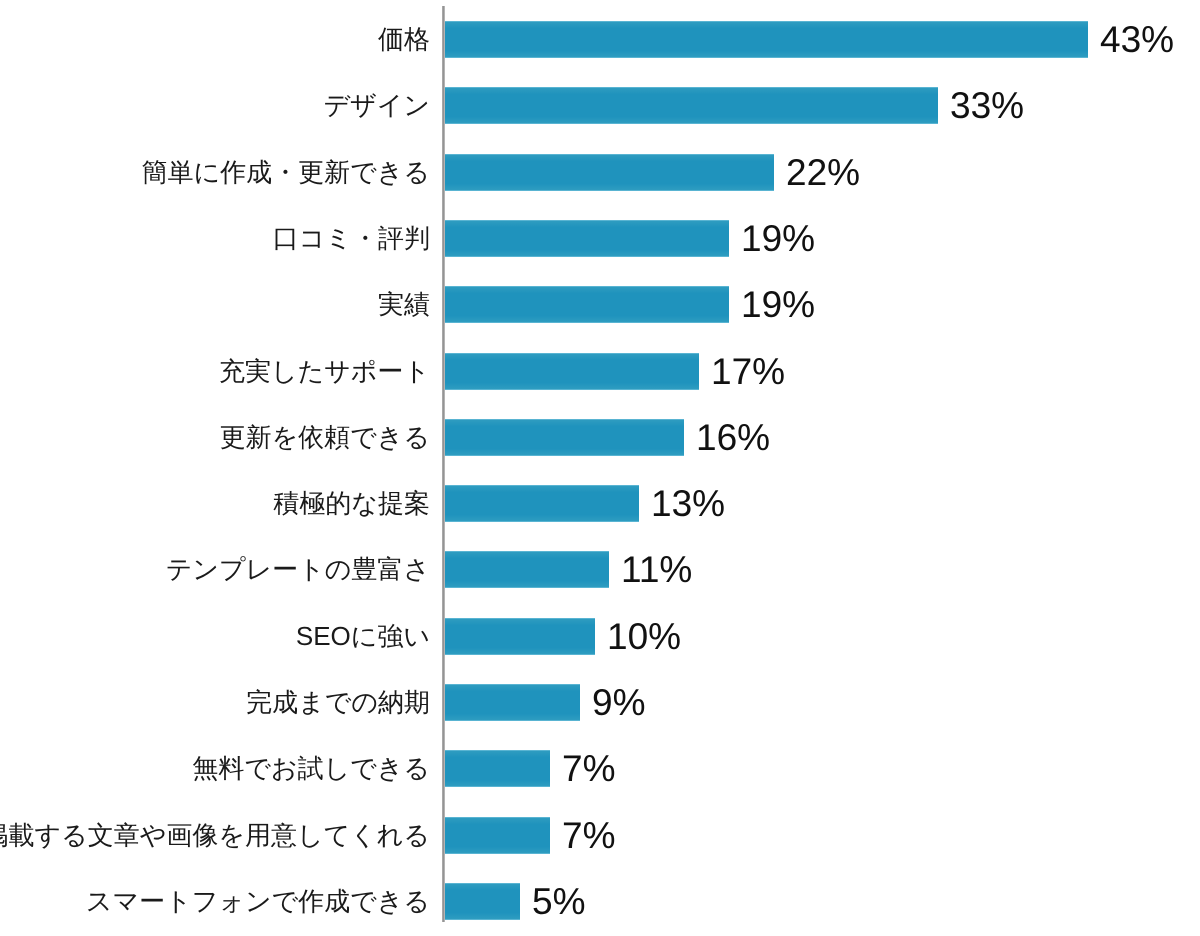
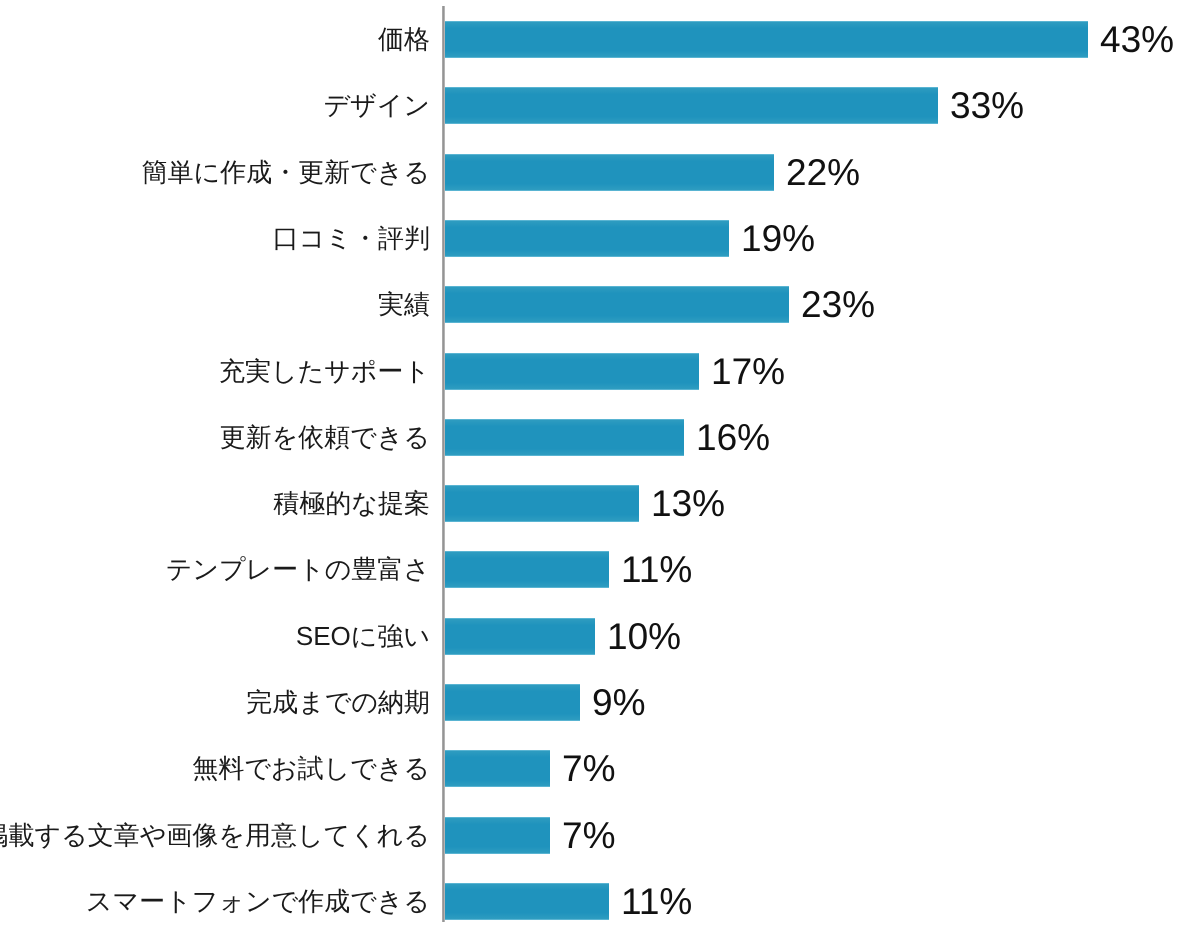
実績: 19% -> 23%
スマートフォンで作成できる: 5% -> 11%
